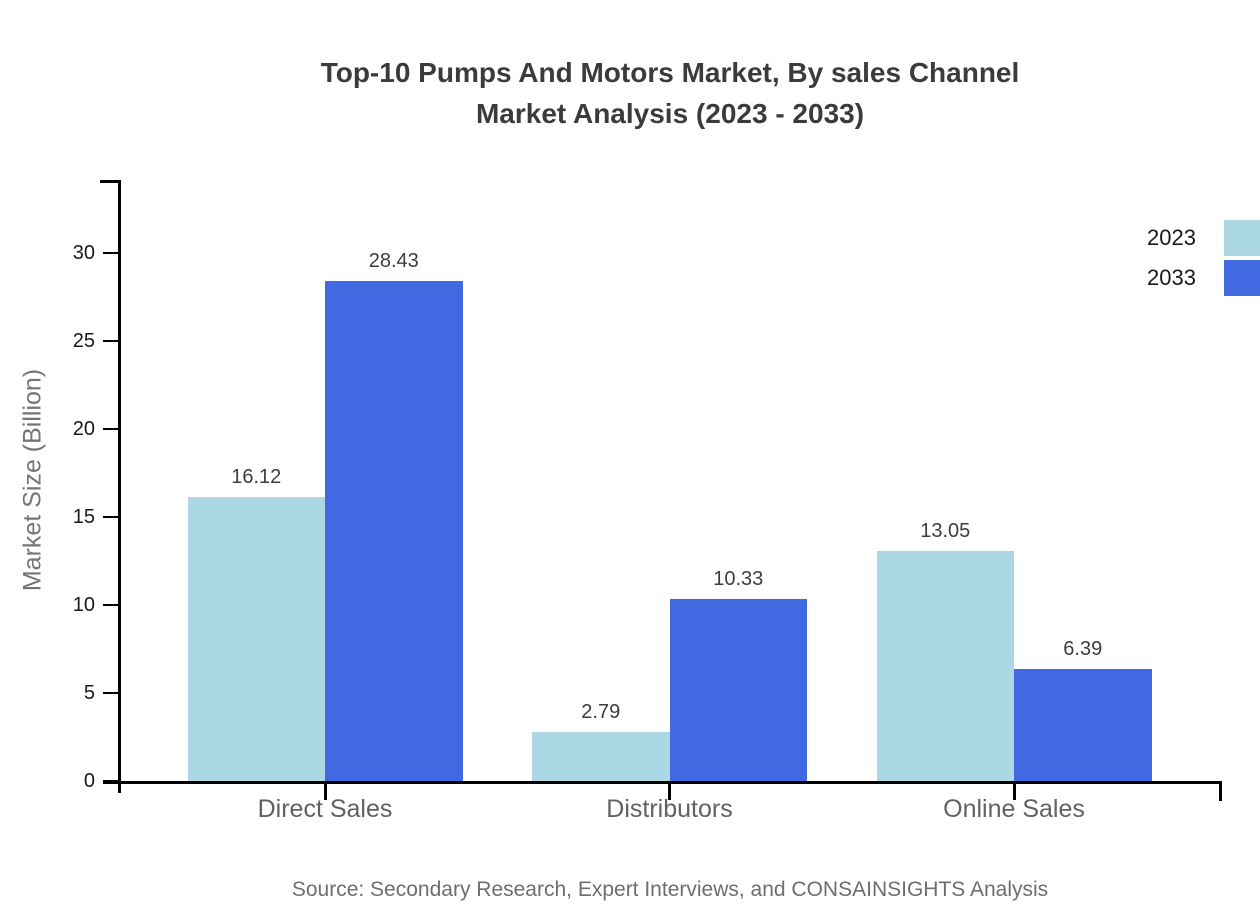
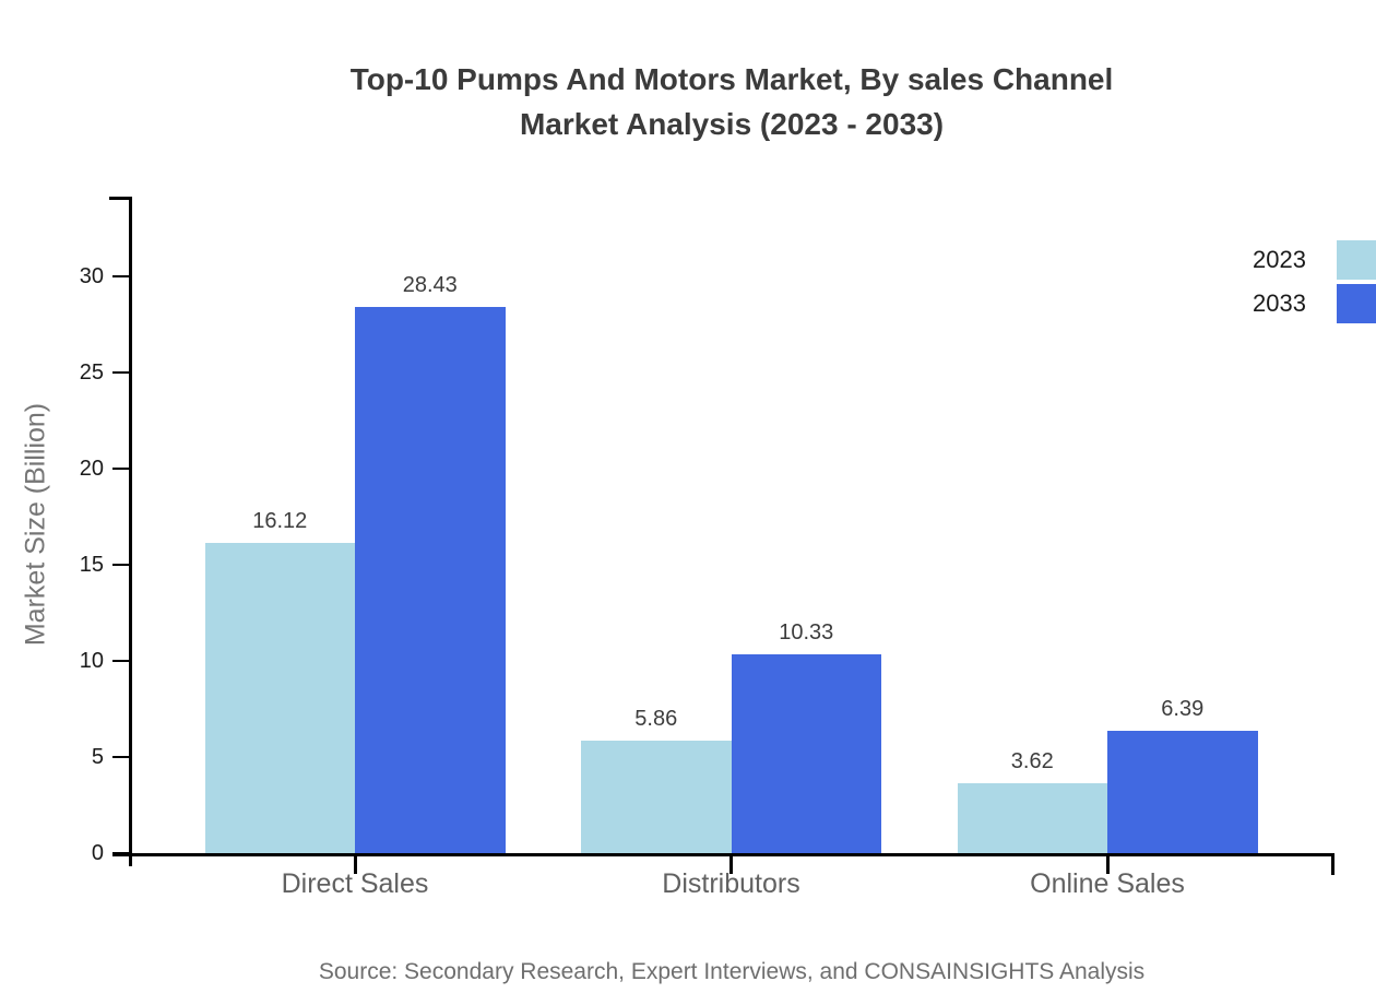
2023/Distributors: 2.79 -> 5.86
2023/Online Sales: 13.05 -> 3.62
